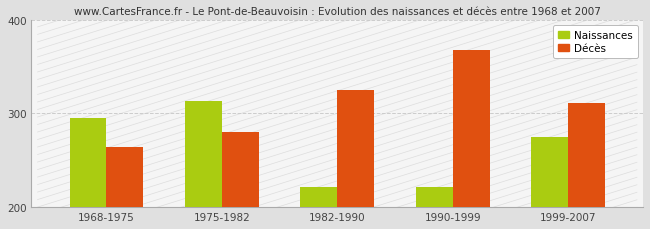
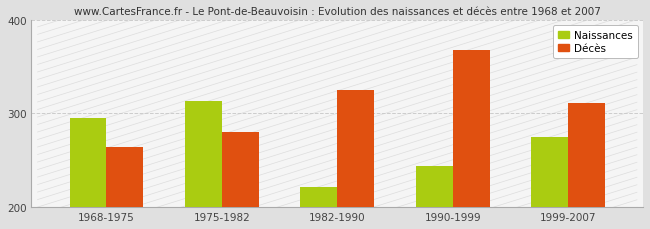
Naissances/1990-1999: 221 -> 244
